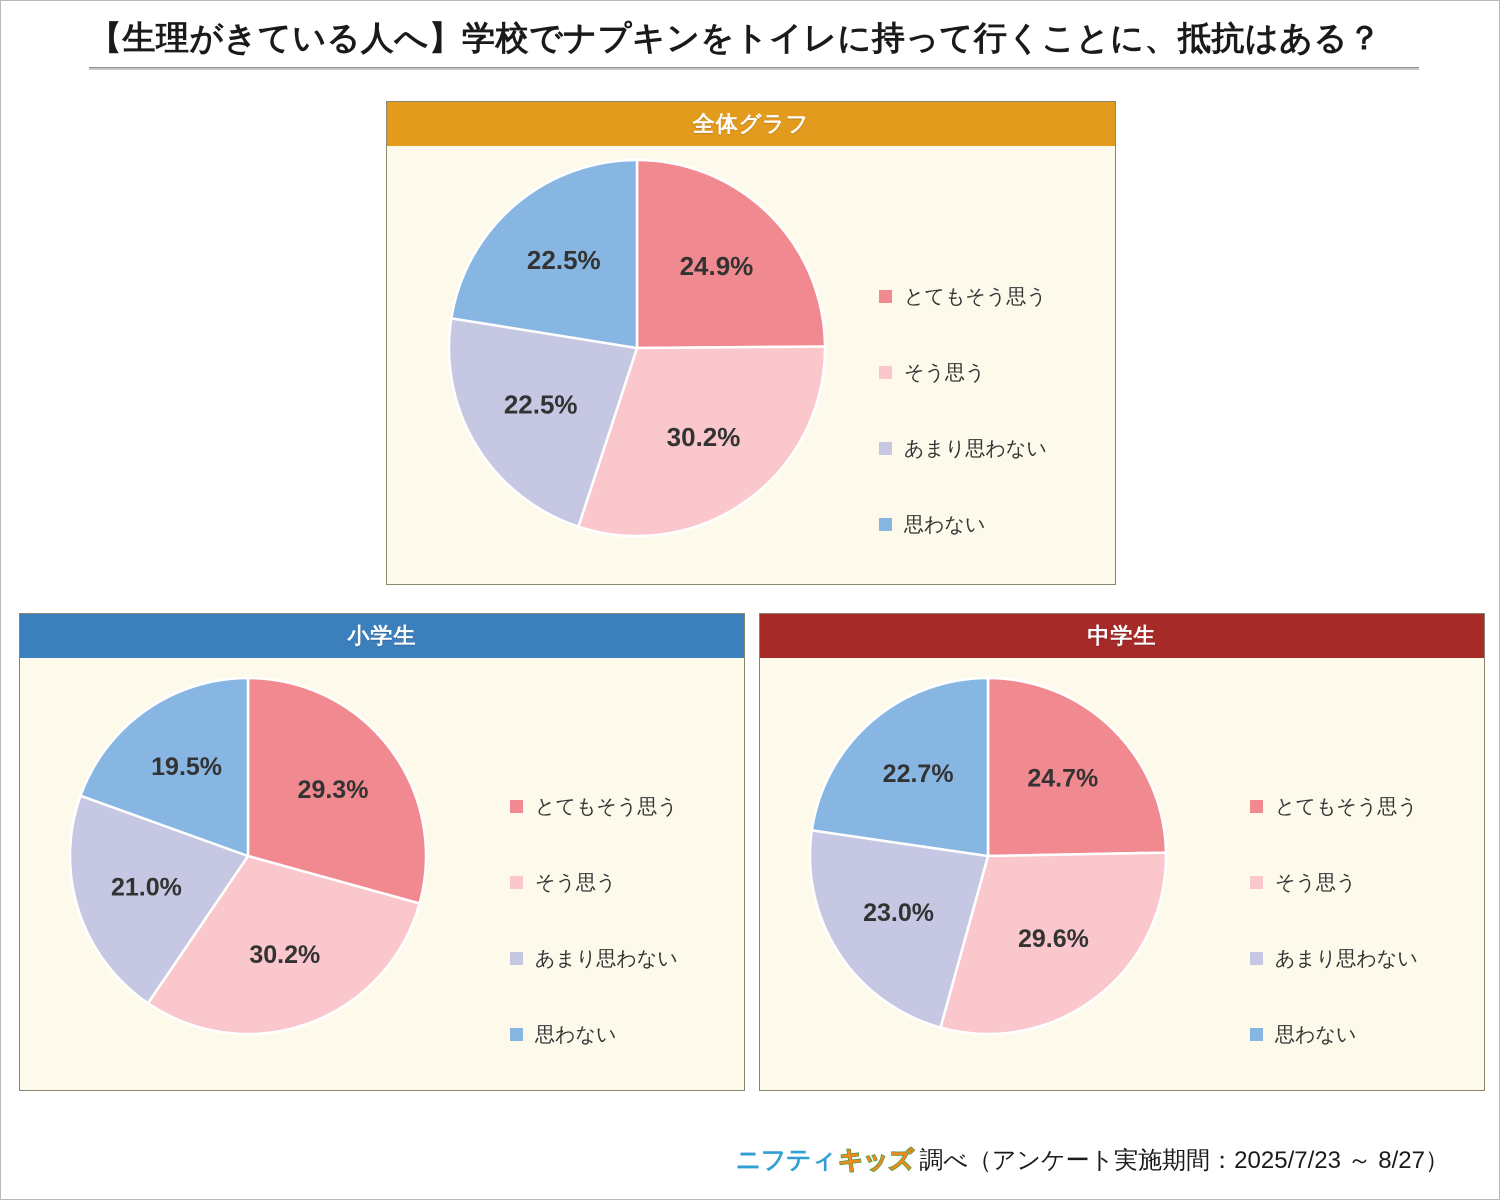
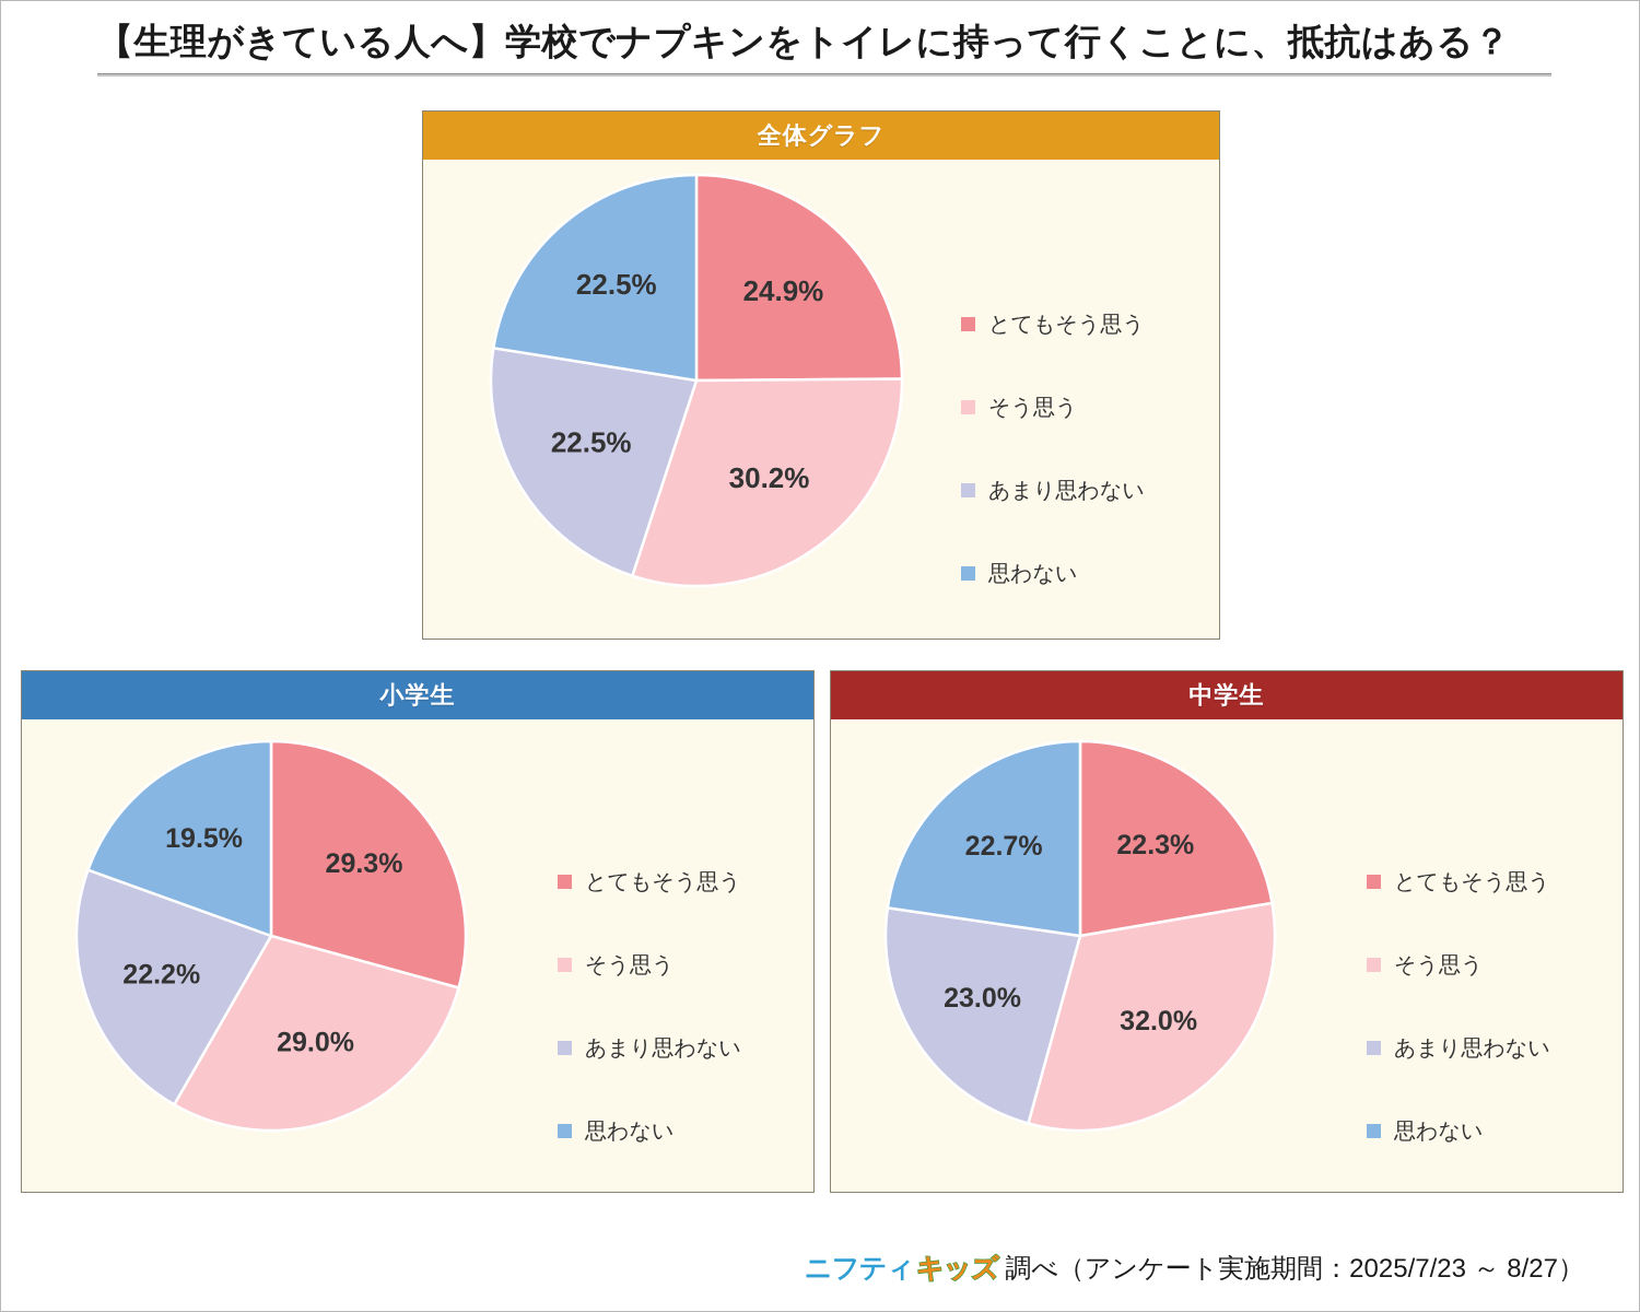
小学生/そう思う: 30.2% -> 29.0%
小学生/あまり思わない: 21.0% -> 22.2%
中学生/とてもそう思う: 24.7% -> 22.3%
中学生/そう思う: 29.6% -> 32.0%
